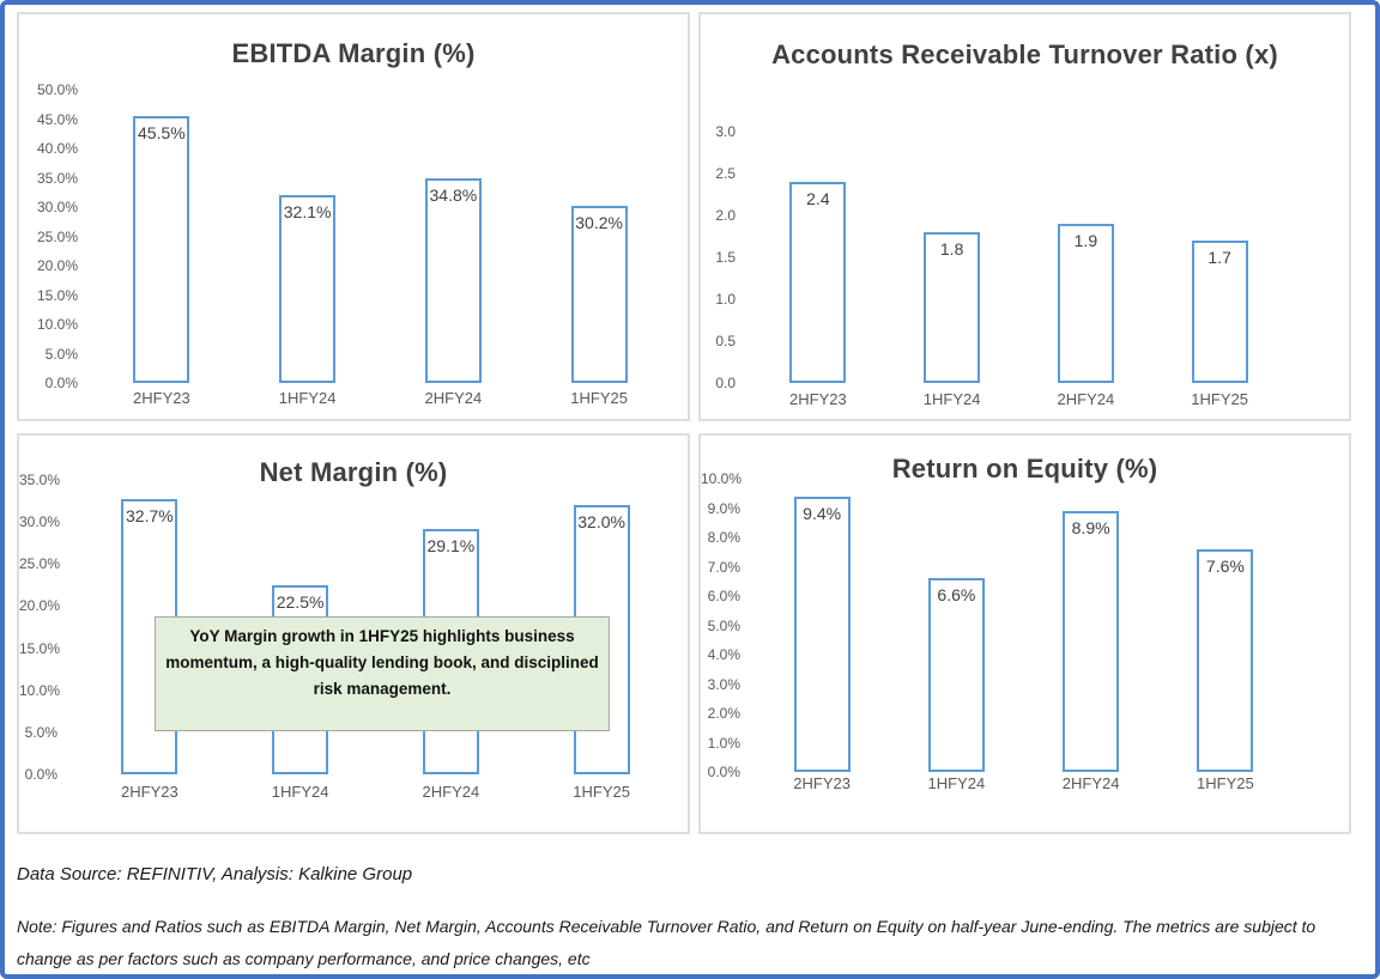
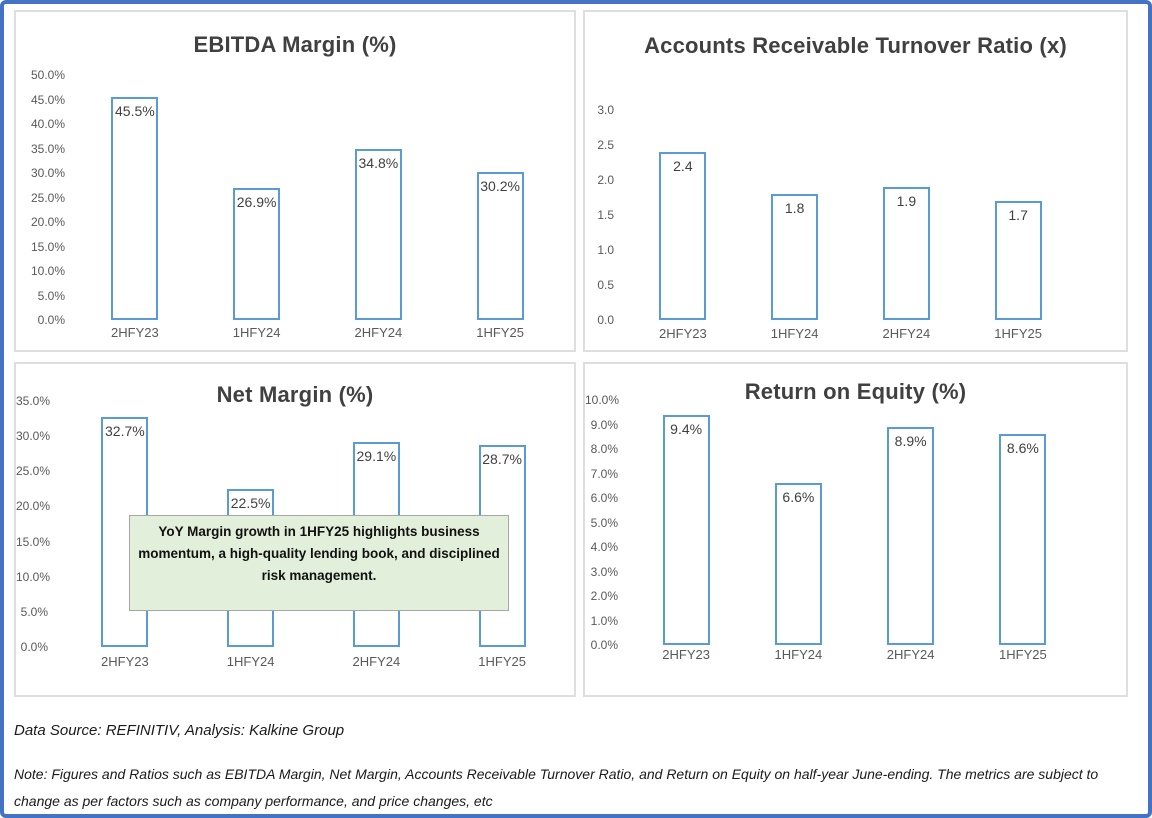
EBITDA Margin (%)/1HFY24: 32.1% -> 26.9%
Net Margin (%)/1HFY25: 32.0% -> 28.7%
Return on Equity (%)/1HFY25: 7.6% -> 8.6%
